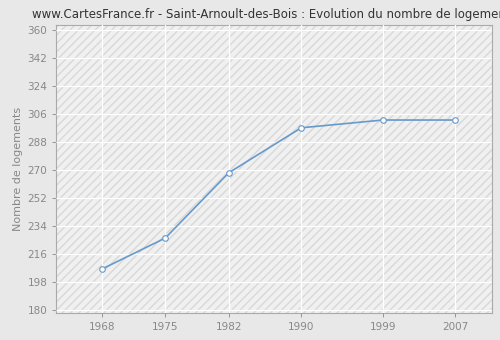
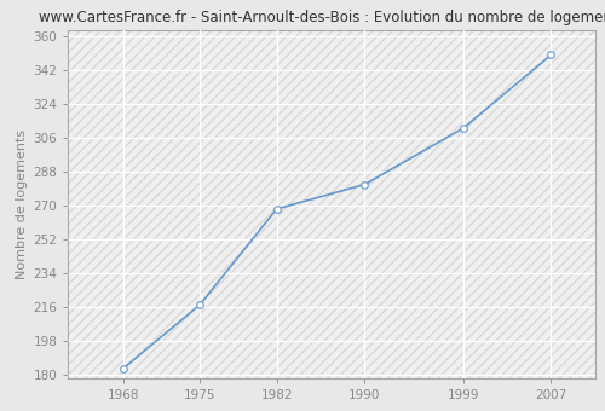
1968: 206 -> 183
1975: 226 -> 217
1990: 297 -> 281
1999: 302 -> 311
2007: 302 -> 350
